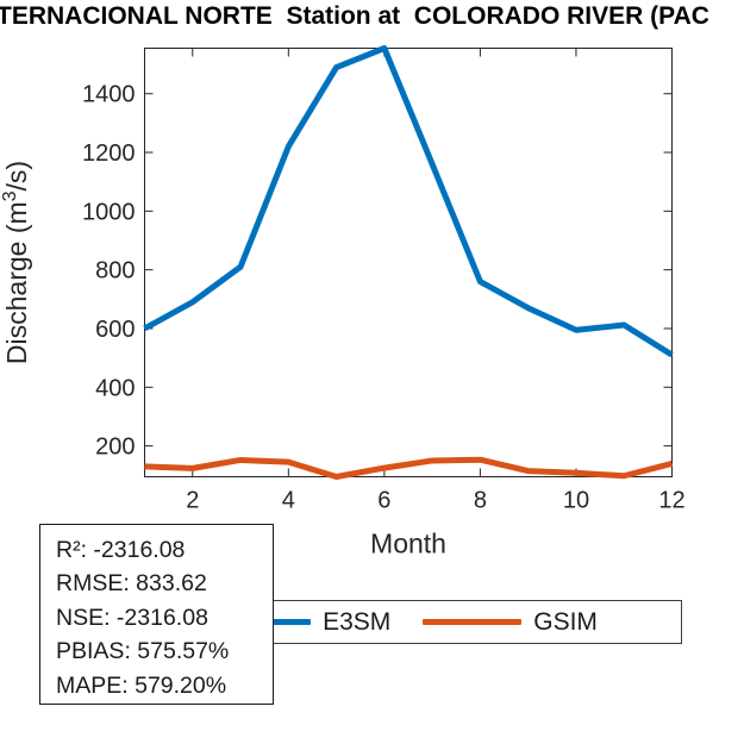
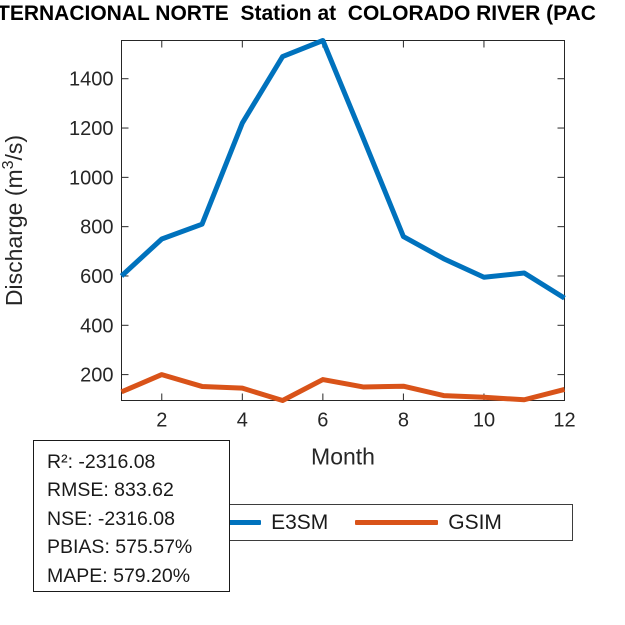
E3SM/2: 690 -> 750
GSIM/2: 120 -> 200
GSIM/6: 120 -> 180
